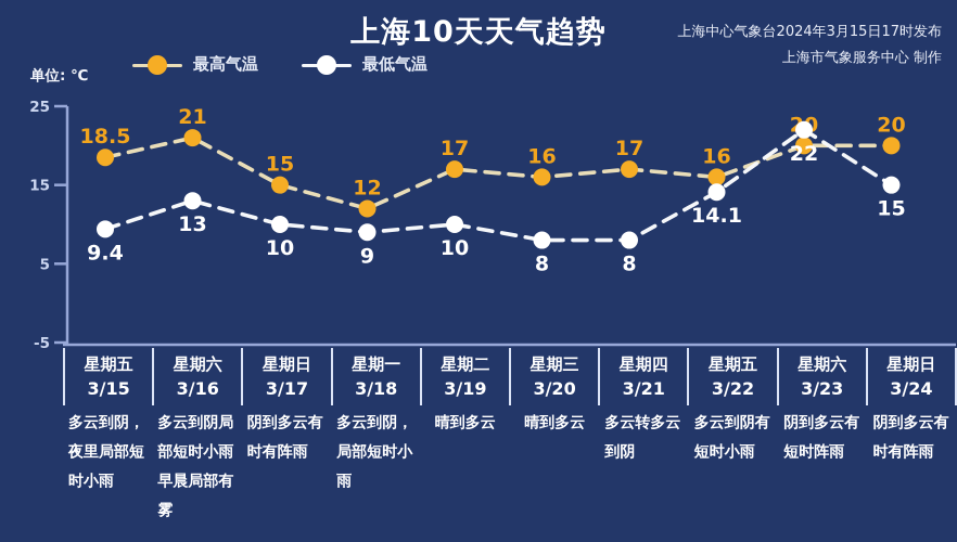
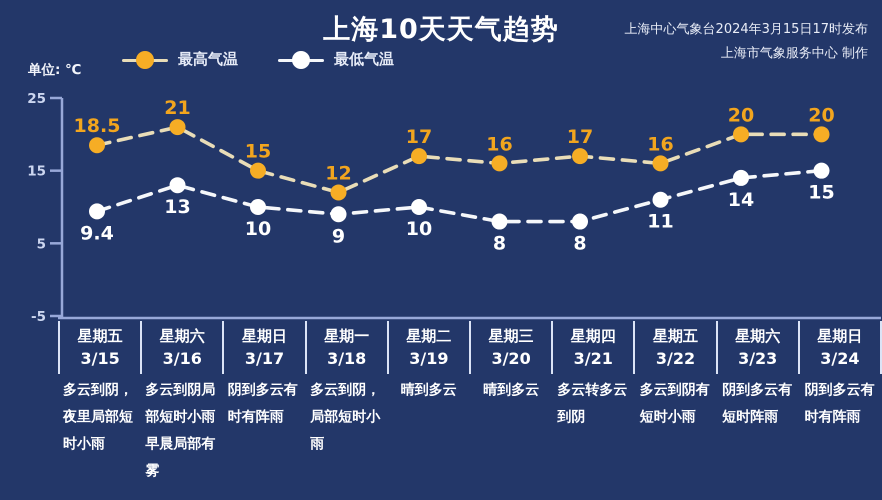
最低气温/星期五 3/22: 14.1 -> 11
最低气温/星期六 3/23: 22 -> 14
